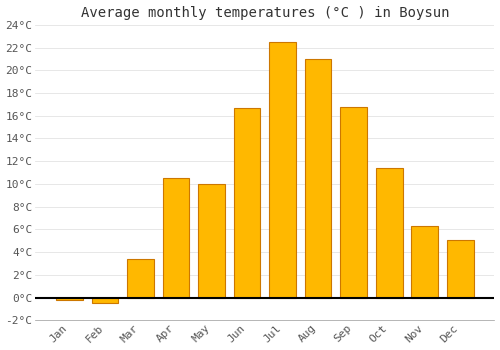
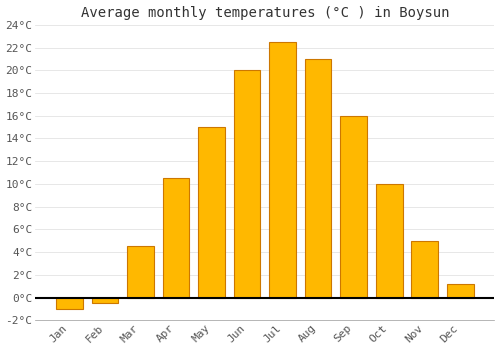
Jan: -0.2°C -> -1.0°C
Mar: 3.4°C -> 4.5°C
May: 10.0°C -> 15.0°C
Jun: 16.7°C -> 20.0°C
Sep: 16.8°C -> 16.0°C
Oct: 11.4°C -> 10.0°C
Nov: 6.3°C -> 5.0°C
Dec: 5.1°C -> 1.2°C
